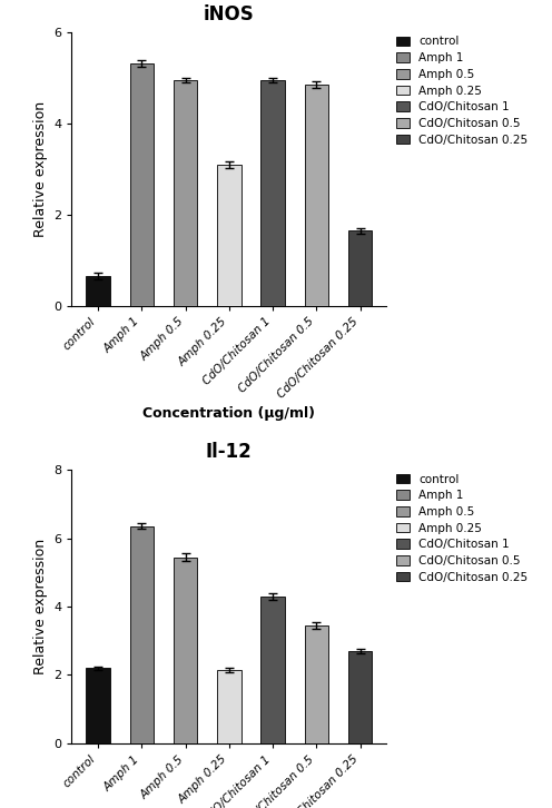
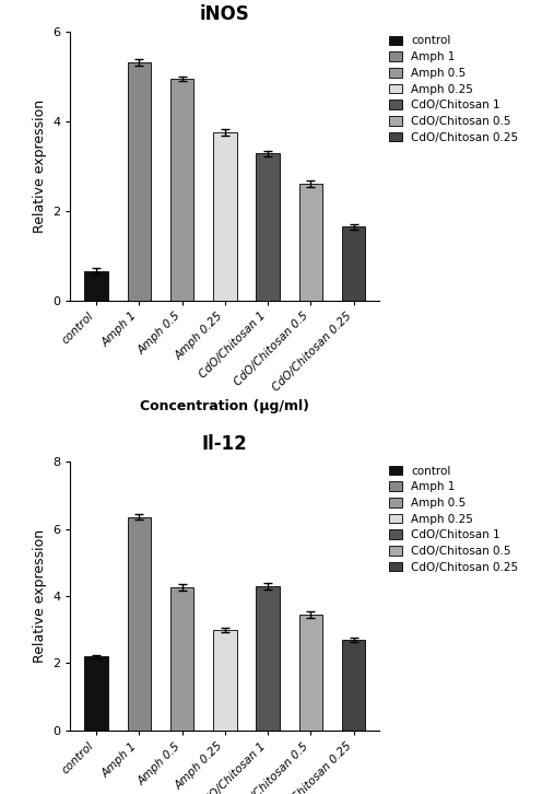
iNOS/Amph 0.25: 3.10 -> 3.75
iNOS/CdO/Chitosan 1: 4.95 -> 3.28
iNOS/CdO/Chitosan 0.5: 4.85 -> 2.60
Il-12/Amph 0.5: 5.45 -> 4.25
Il-12/Amph 0.25: 2.15 -> 3.00
